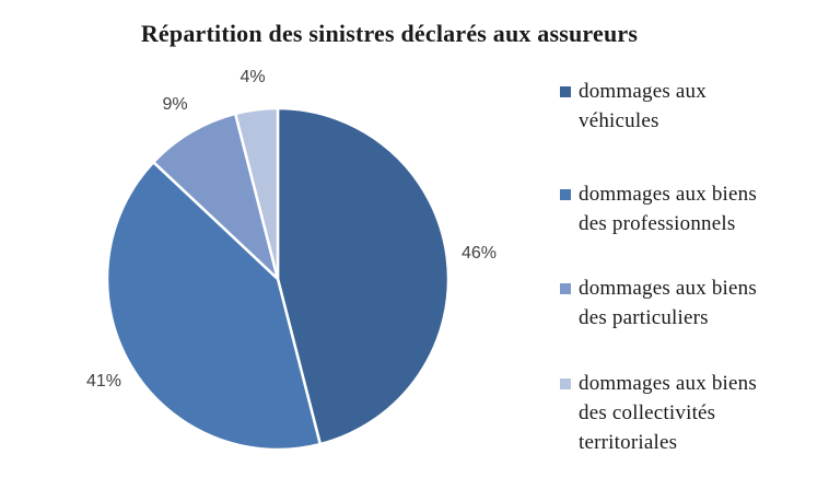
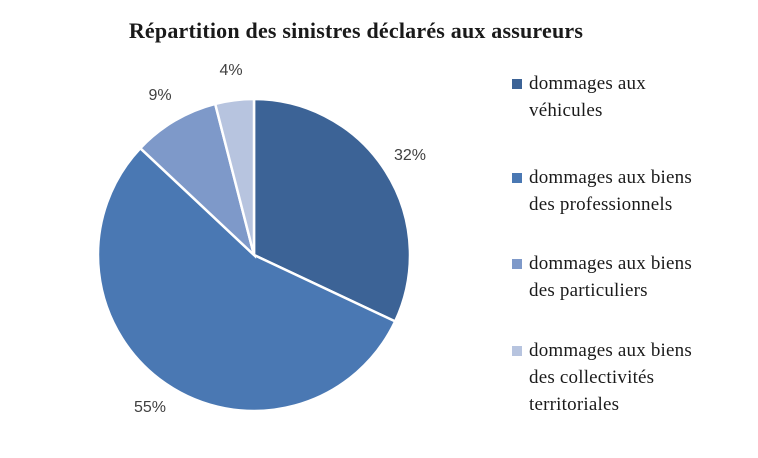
dommages aux véhicules: 46% -> 32%
dommages aux biens des professionnels: 41% -> 55%
